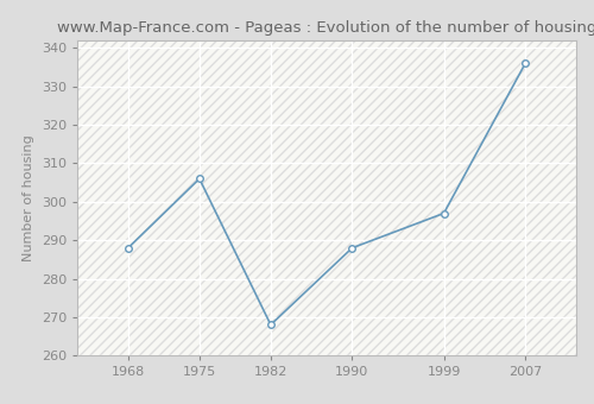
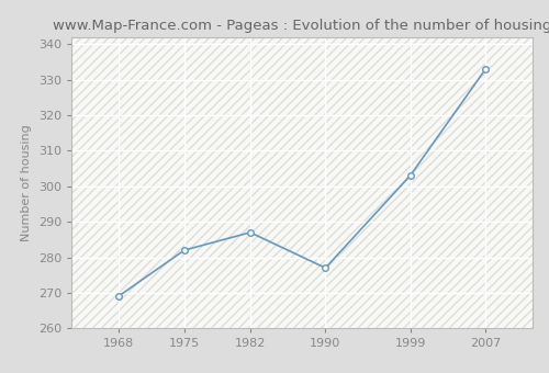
1968: 288 -> 269
1975: 306 -> 282
1982: 268 -> 287
1990: 288 -> 277
1999: 297 -> 303
2007: 336 -> 333
